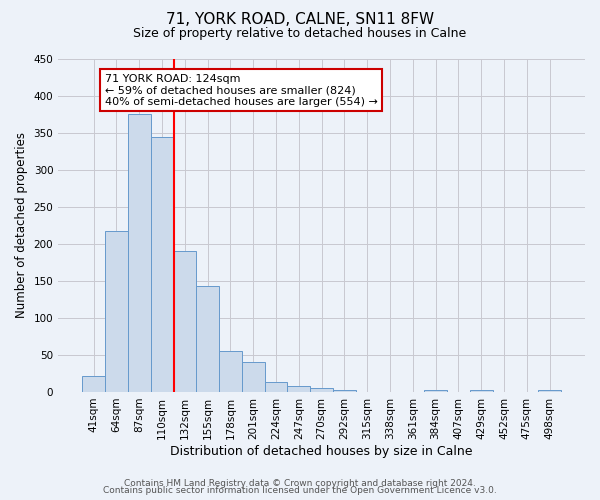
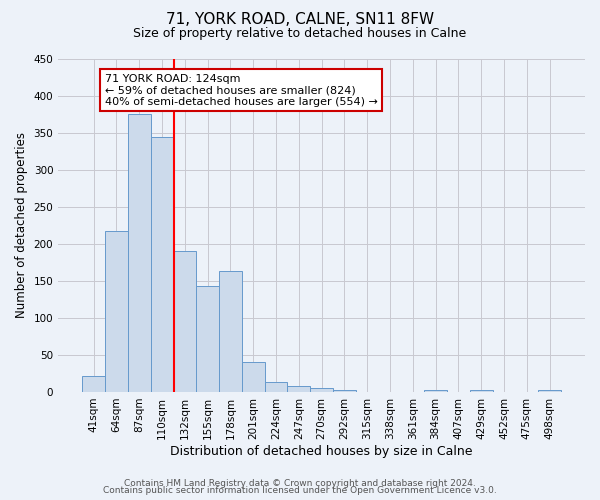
178sqm: 55 -> 164
